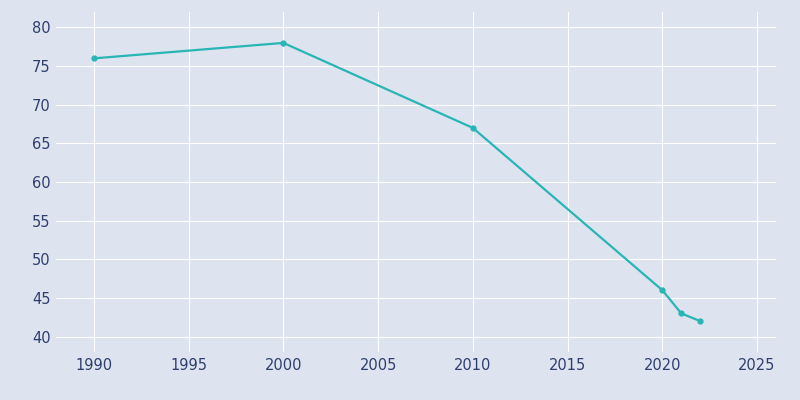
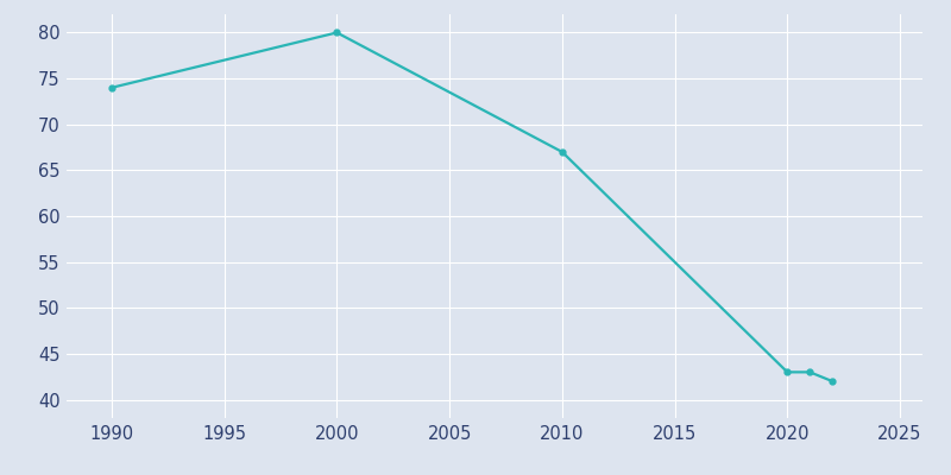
1990: 76 -> 74
2000: 78 -> 80
2020: 46 -> 43
